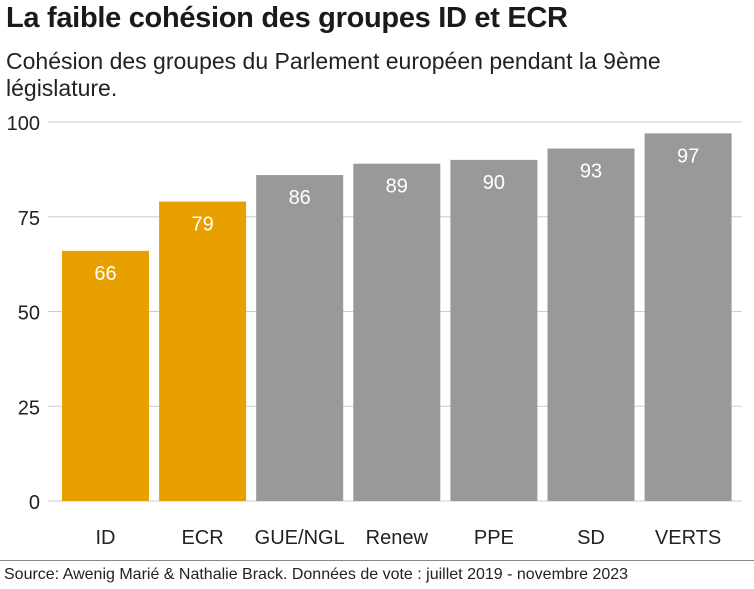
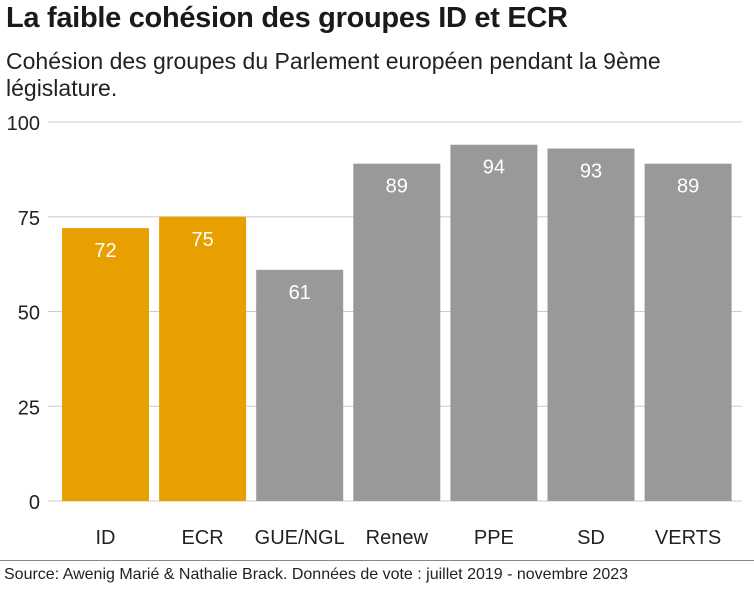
ID: 66 -> 72
ECR: 79 -> 75
GUE/NGL: 86 -> 61
PPE: 90 -> 94
VERTS: 97 -> 89
